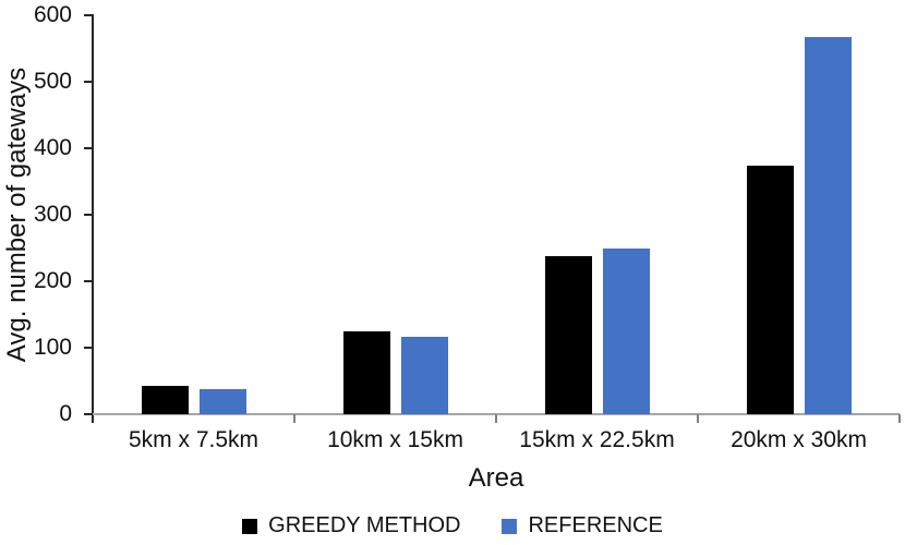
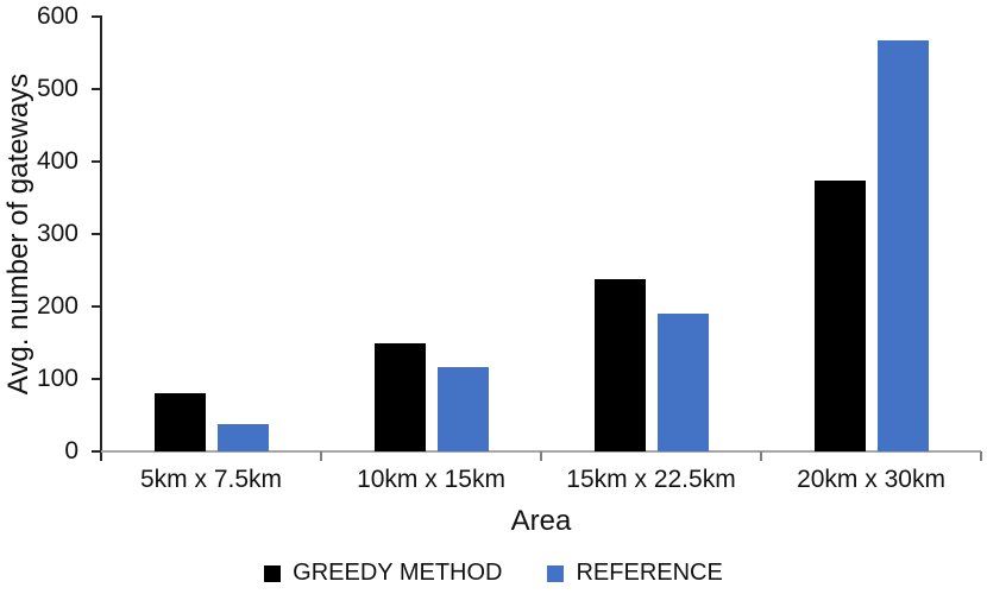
GREEDY METHOD/5km x 7.5km: 40 -> 80
GREEDY METHOD/10km x 15km: 120 -> 150
REFERENCE/15km x 22.5km: 250 -> 190
